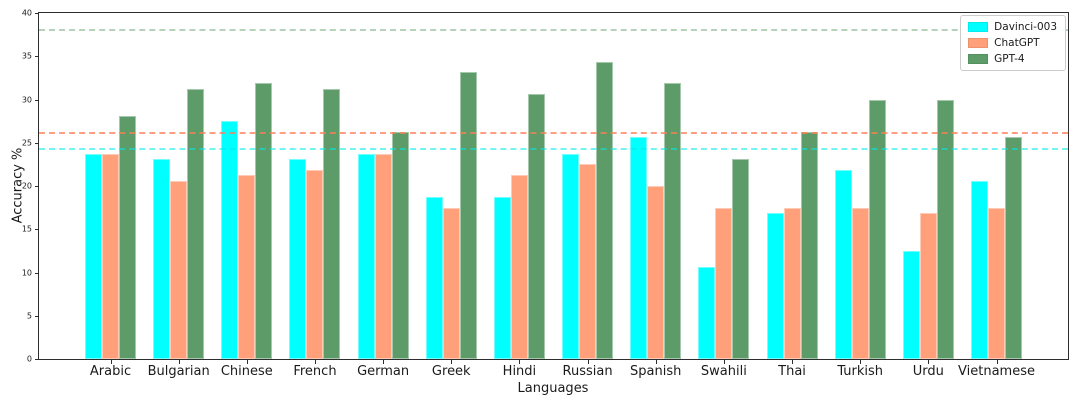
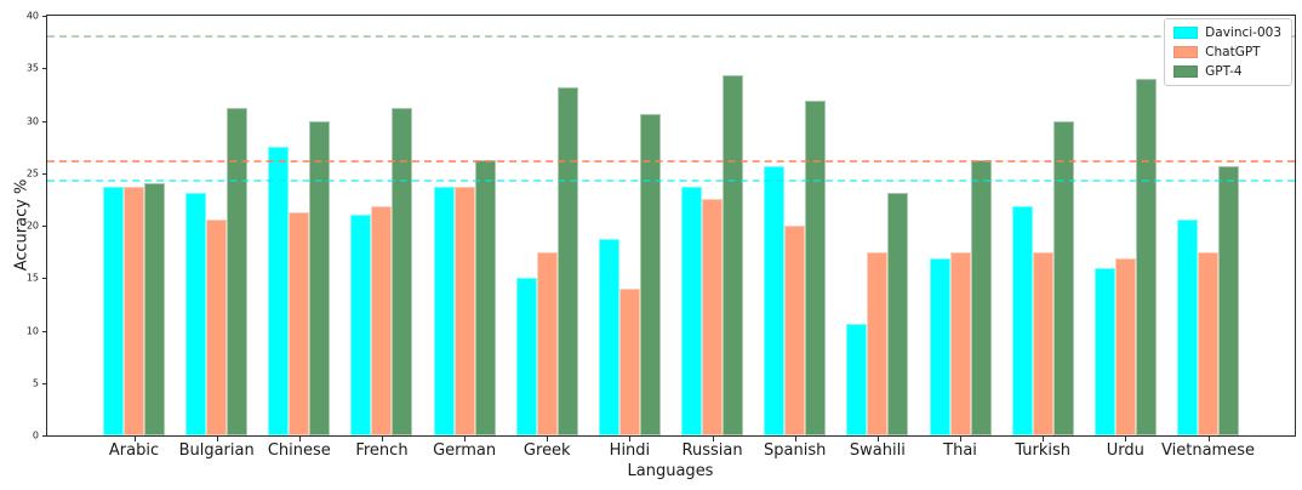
GPT-4/Arabic: 28 -> 24
GPT-4/Chinese: 32 -> 30
Davinci-003/French: 23 -> 21
Davinci-003/Greek: 19 -> 15
ChatGPT/Hindi: 21 -> 14
Davinci-003/Urdu: 12 -> 16
GPT-4/Urdu: 30 -> 34
